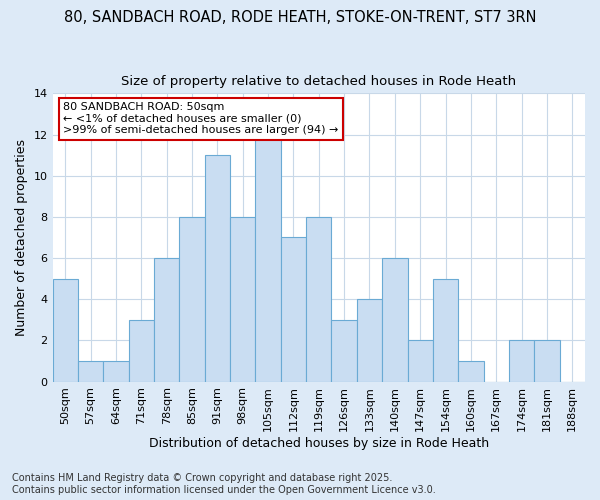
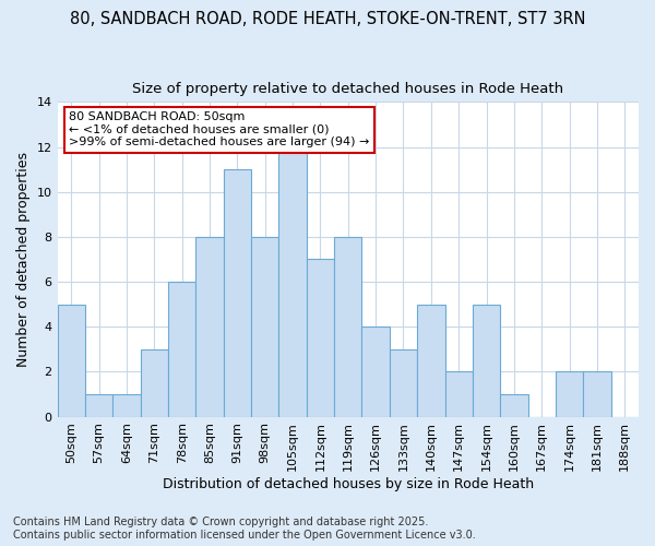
126sqm: 3 -> 4
133sqm: 4 -> 3
140sqm: 6 -> 5
